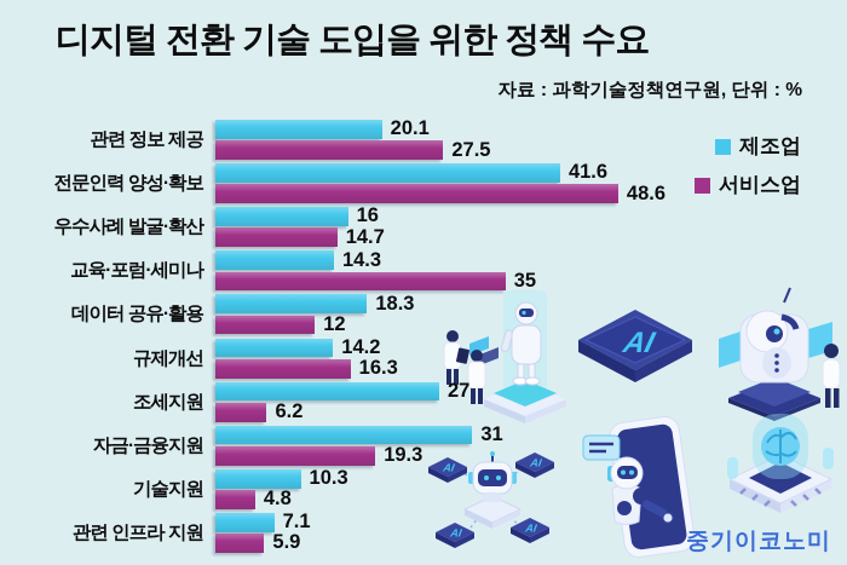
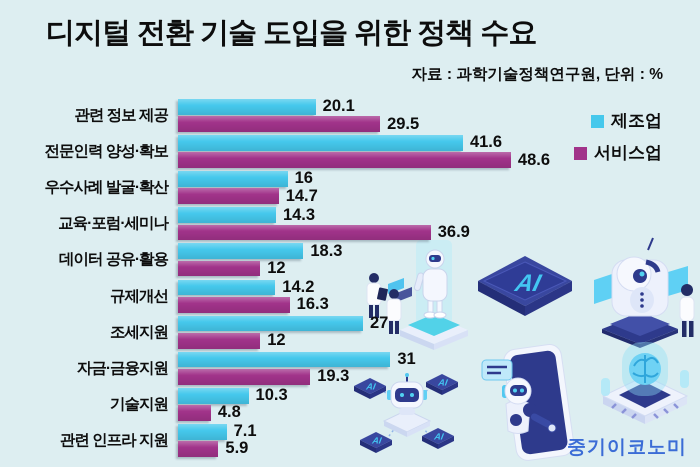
서비스업/관련 정보 제공: 27.5 -> 29.5
서비스업/교육·포럼·세미나: 35 -> 36.9
서비스업/조세지원: 6.2 -> 12
